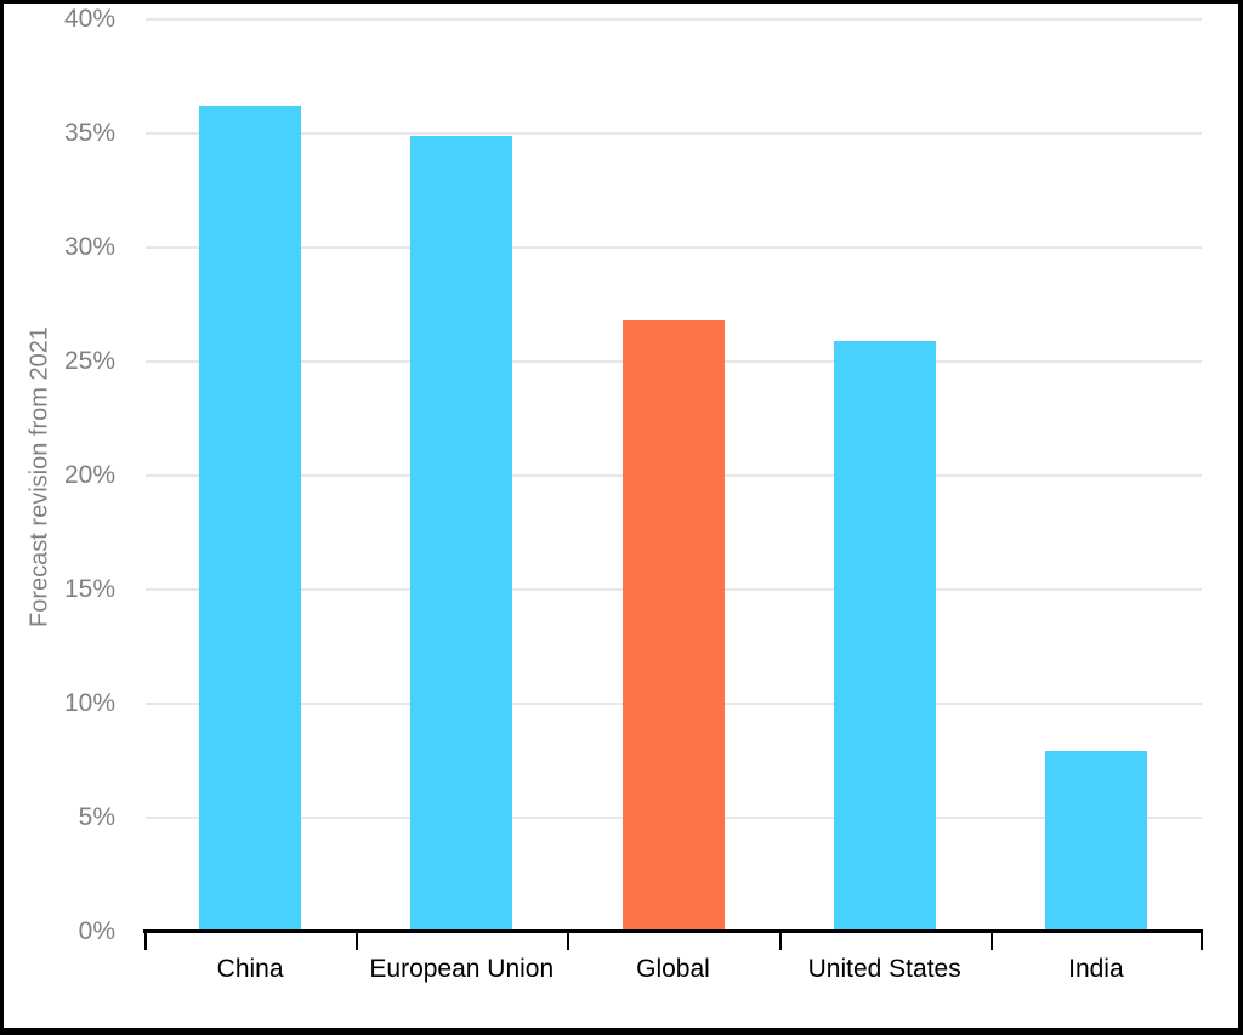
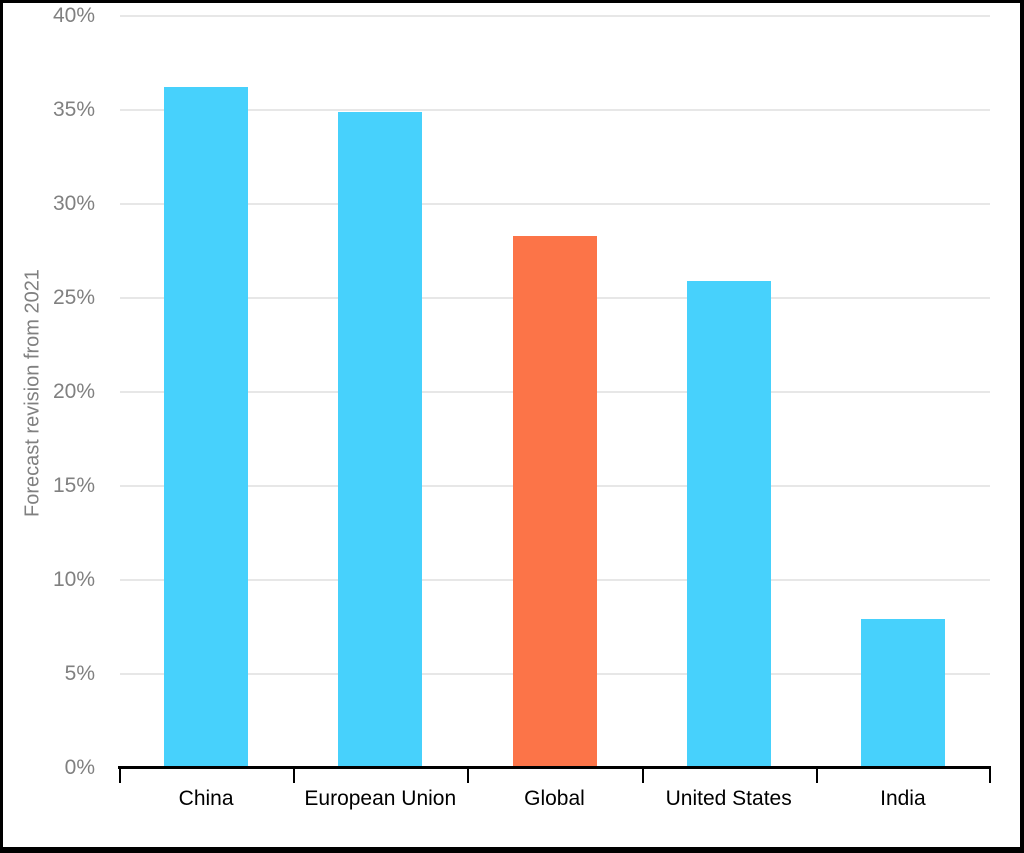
Global: 26.8% -> 28.3%
